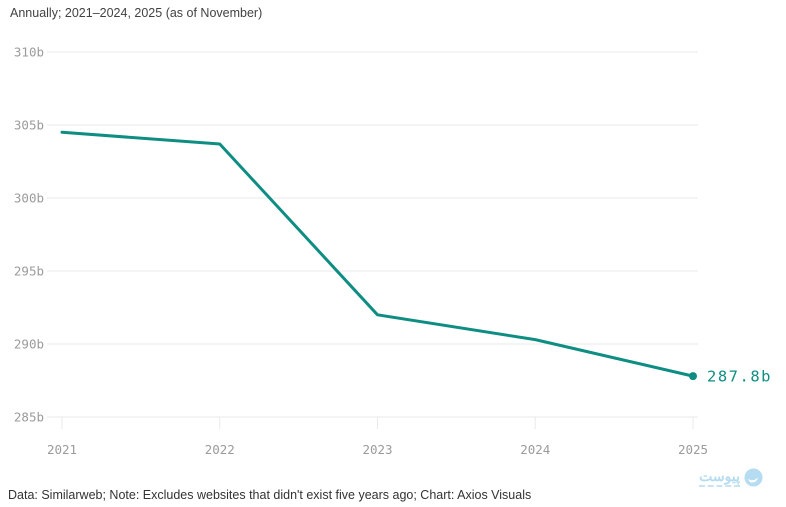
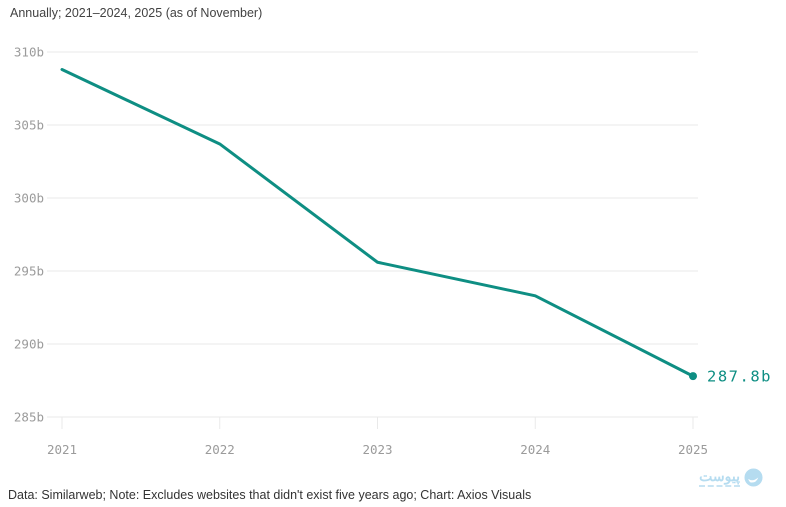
2021: 304.5b -> 308.8b
2023: 292.0b -> 295.6b
2024: 290.3b -> 293.3b
